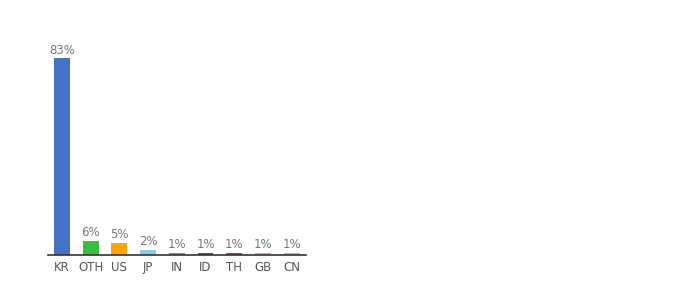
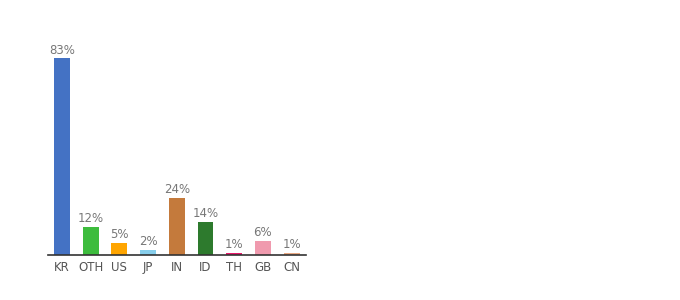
OTH: 6% -> 12%
IN: 1% -> 24%
ID: 1% -> 14%
GB: 1% -> 6%
